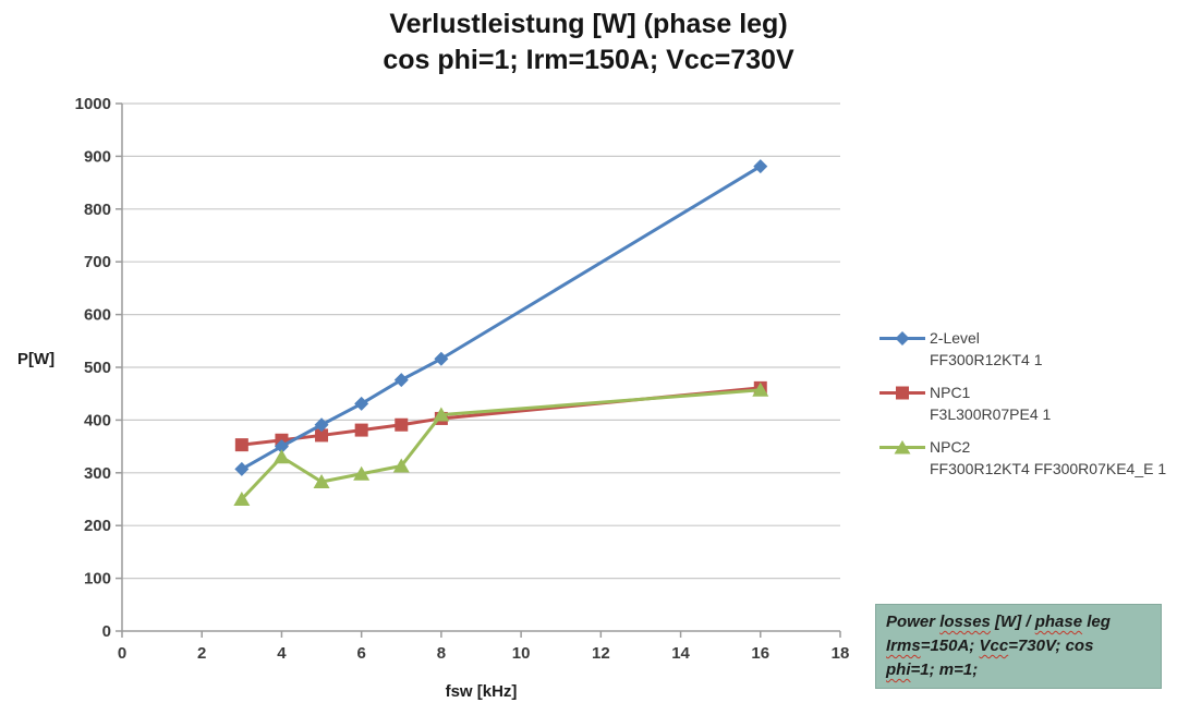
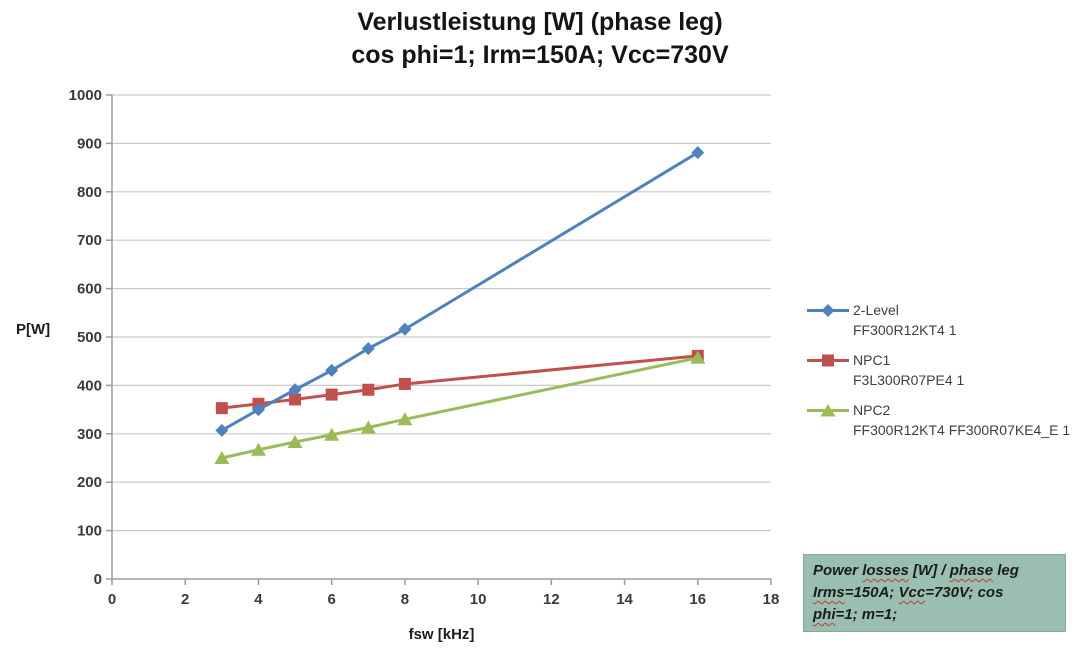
NPC2/4: 330 -> 270
NPC2/8: 410 -> 330
